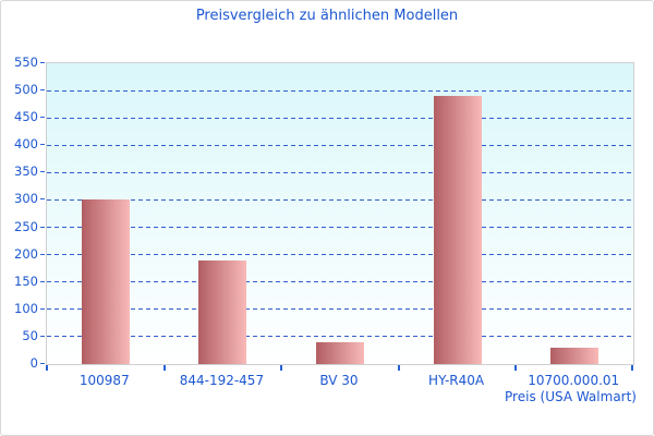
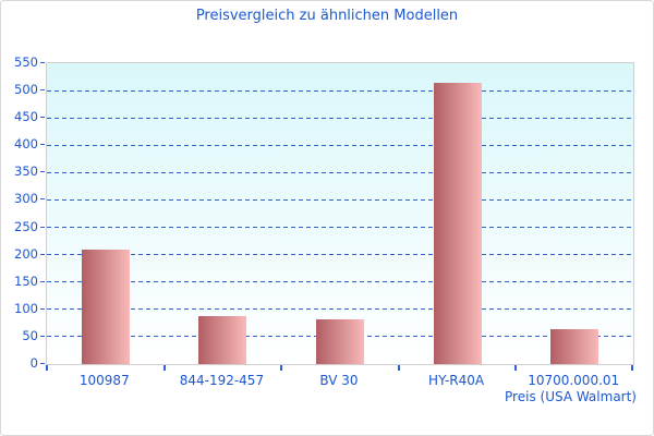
100987: 300 -> 210
844-192-457: 190 -> 90
BV 30: 40 -> 80
HY-R40A: 490 -> 510
10700.000.01: 30 -> 60
